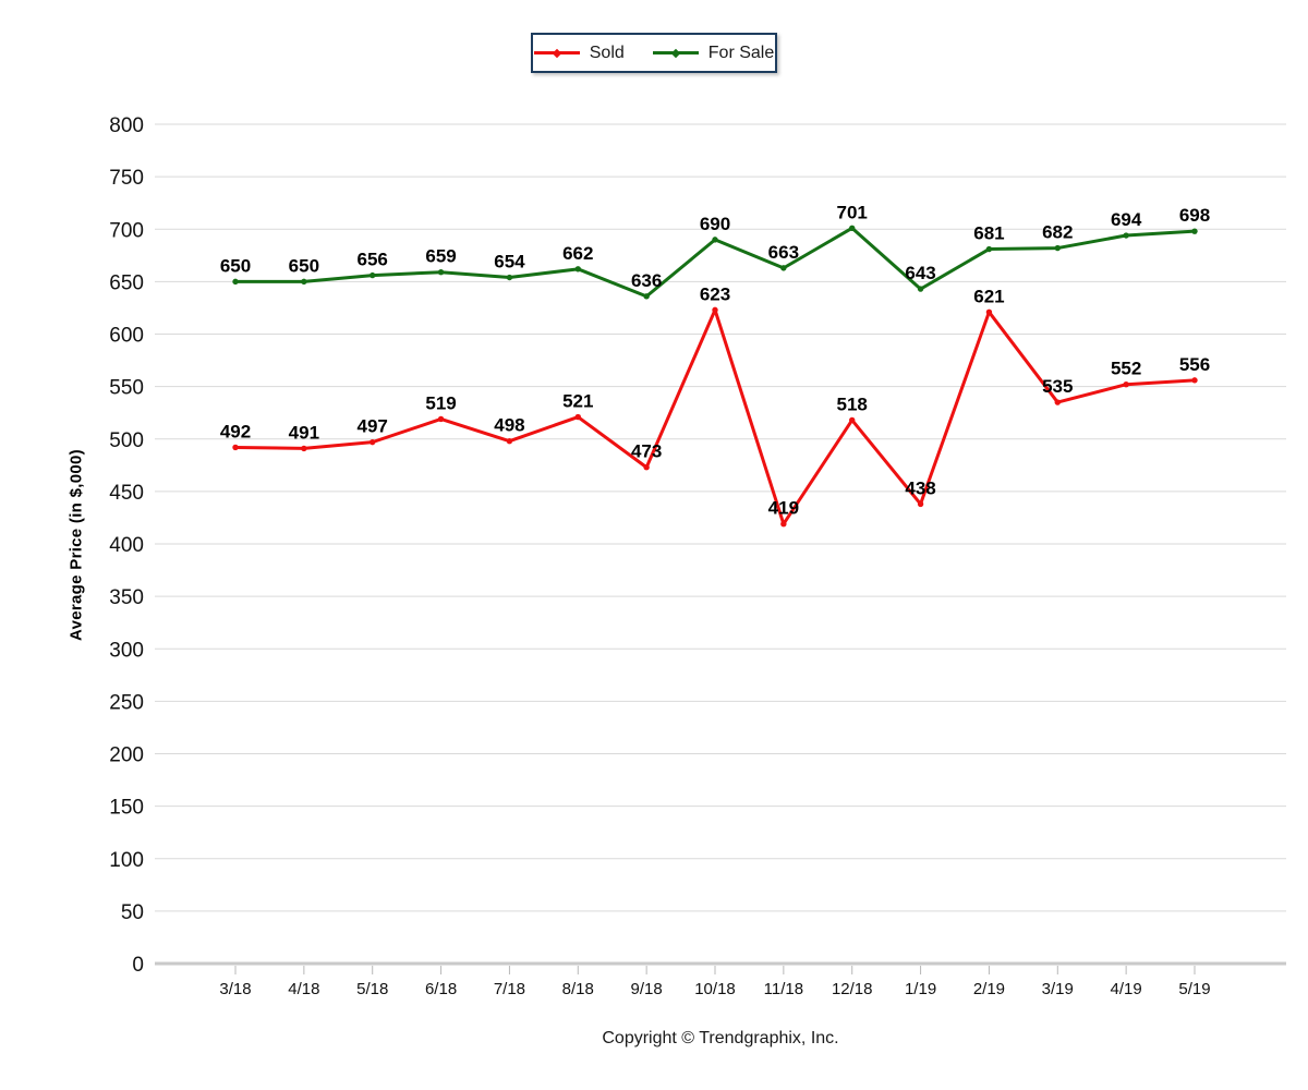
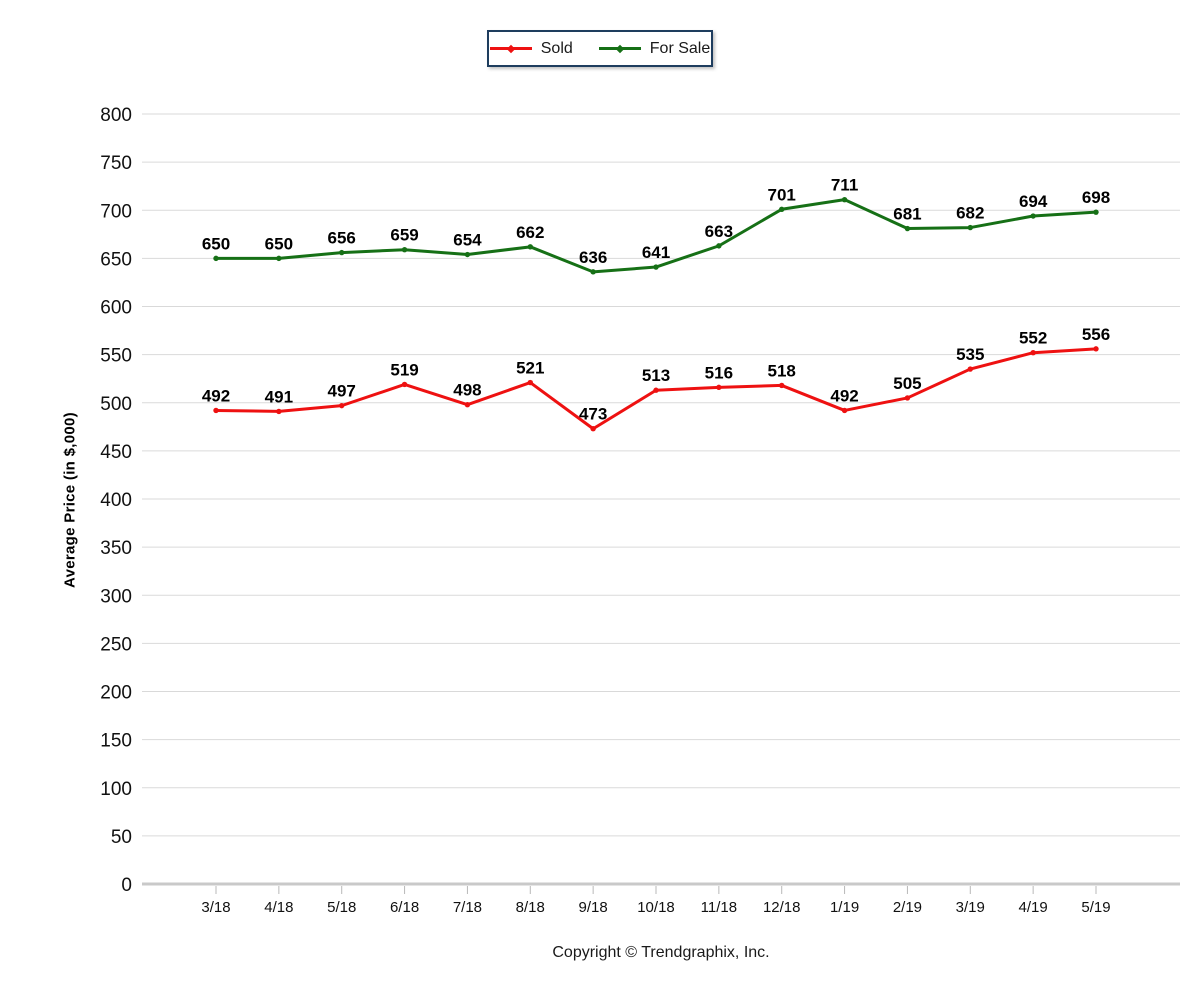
Sold/10/18: 623 -> 513
For Sale/10/18: 690 -> 641
Sold/11/18: 419 -> 516
Sold/1/19: 438 -> 492
For Sale/1/19: 643 -> 711
Sold/2/19: 621 -> 505
